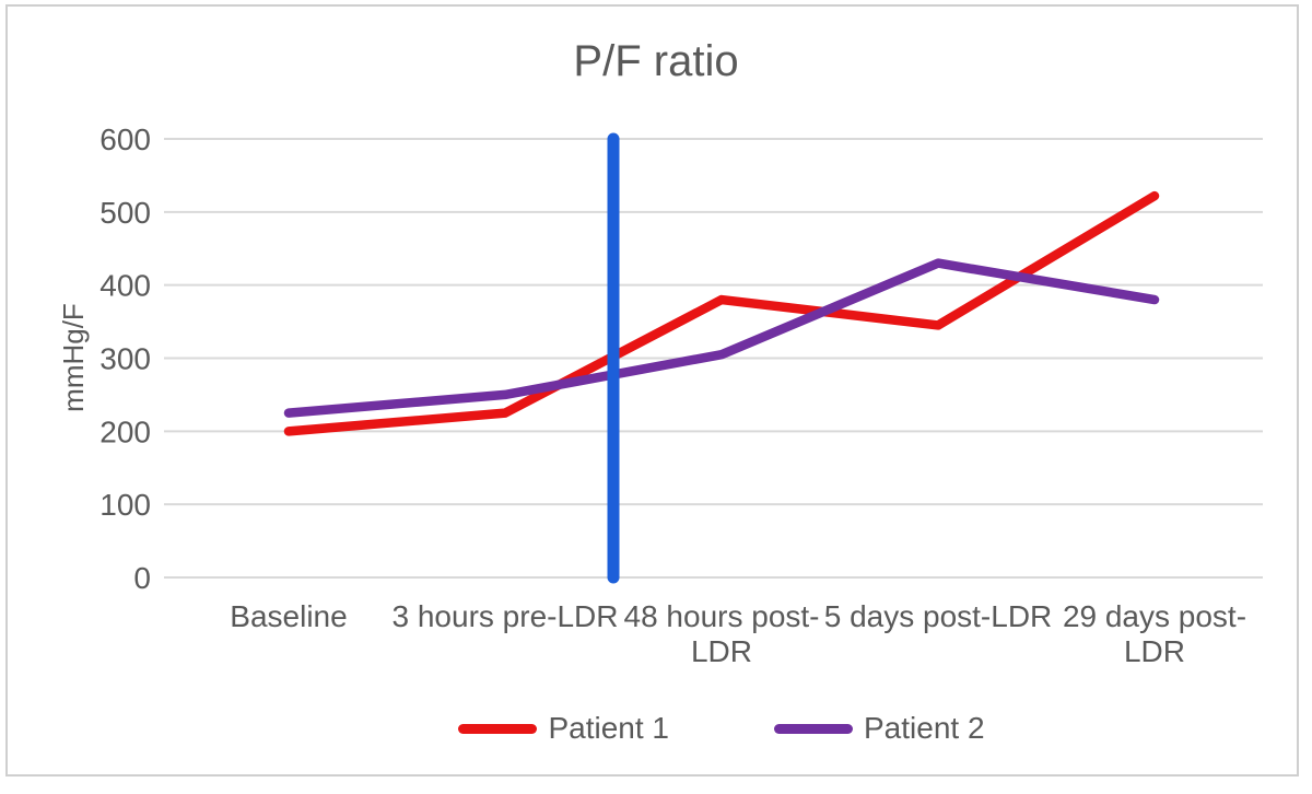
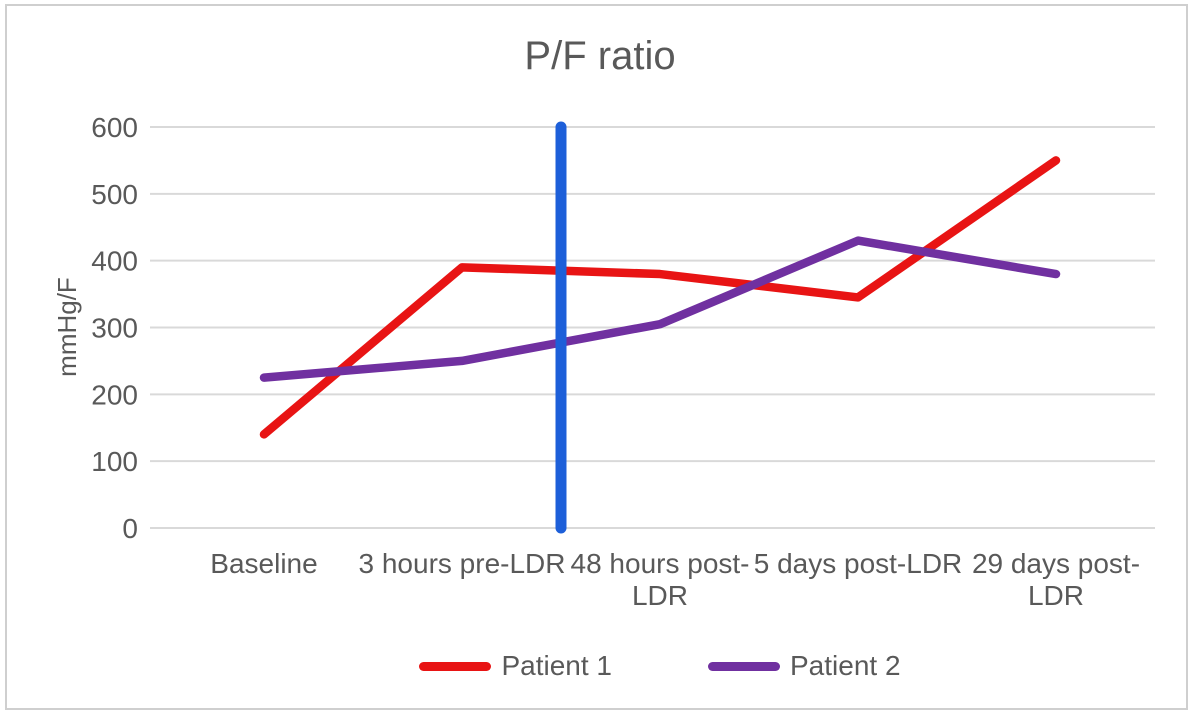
Patient 1/Baseline: 200 -> 140
Patient 1/3 hours pre-LDR: 220 -> 390
Patient 1/29 days post- LDR: 520 -> 550
